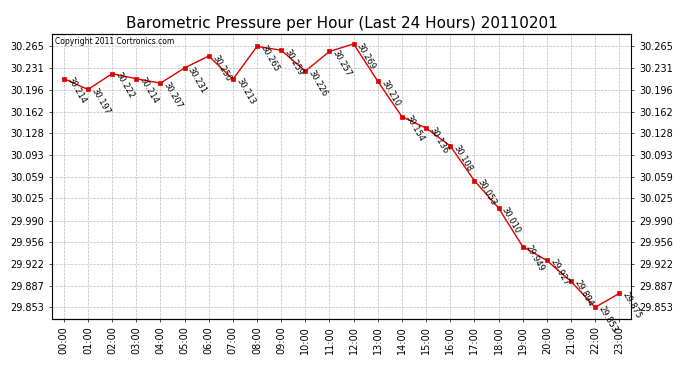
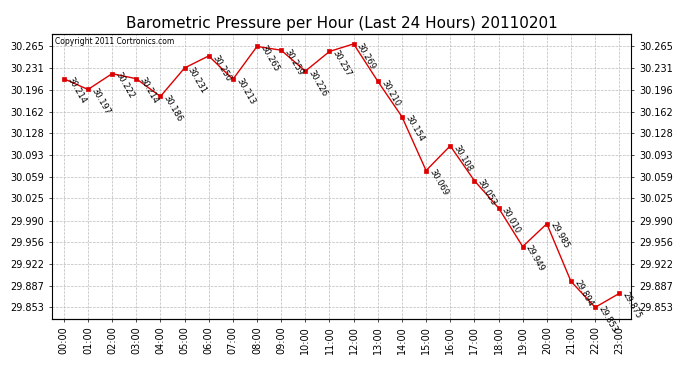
04:00: 30.207 -> 30.186
15:00: 30.136 -> 30.069
20:00: 29.927 -> 29.985
